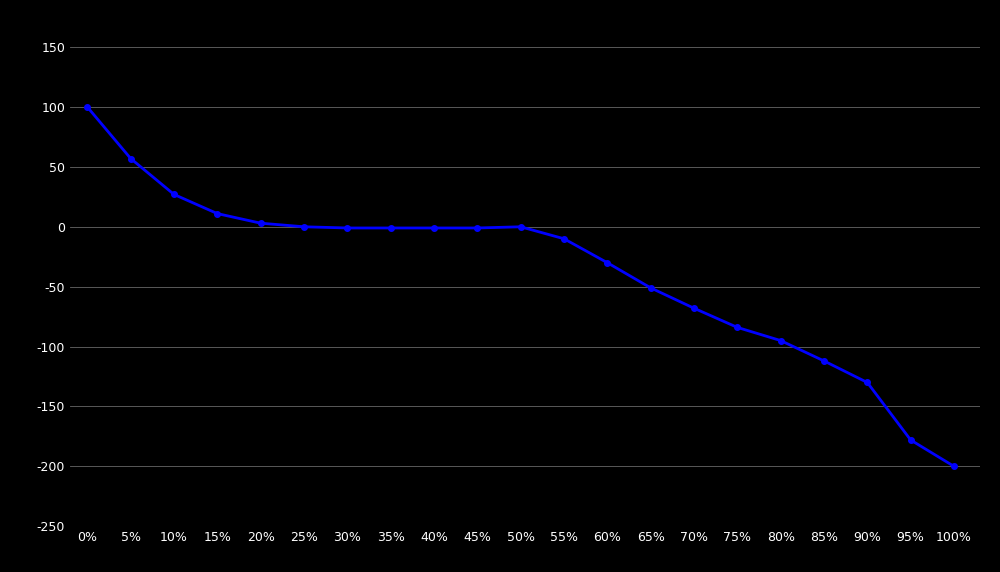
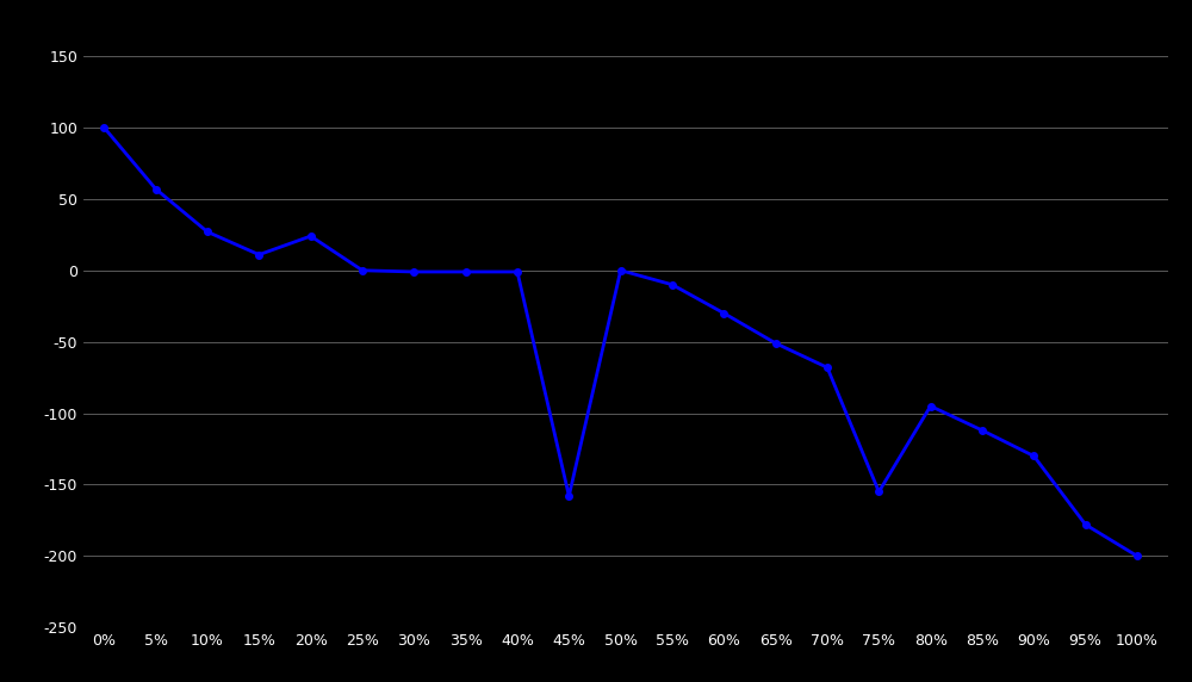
20%: 3 -> 24
45%: -1 -> -158
75%: -84 -> -155
